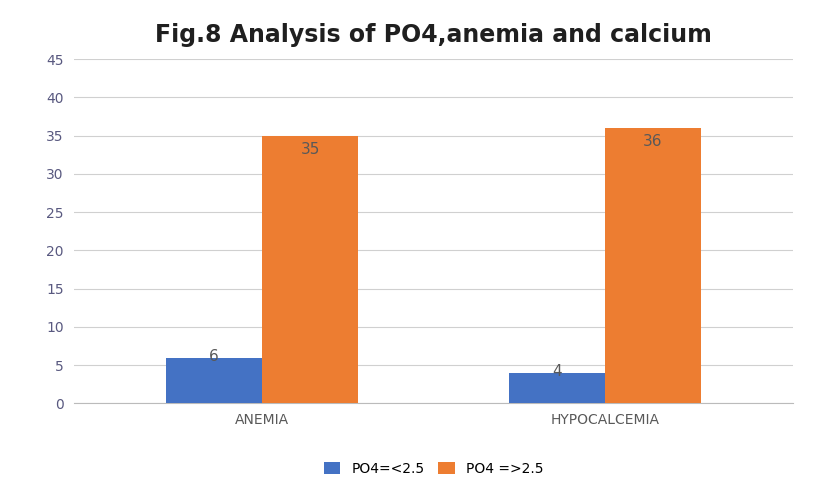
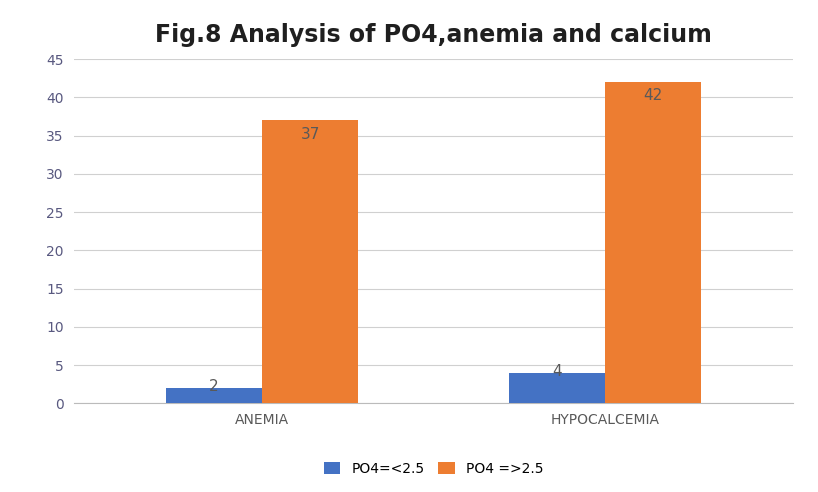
PO4=<2.5/ANEMIA: 6 -> 2
PO4 =>2.5/ANEMIA: 35 -> 37
PO4 =>2.5/HYPOCALCEMIA: 36 -> 42
